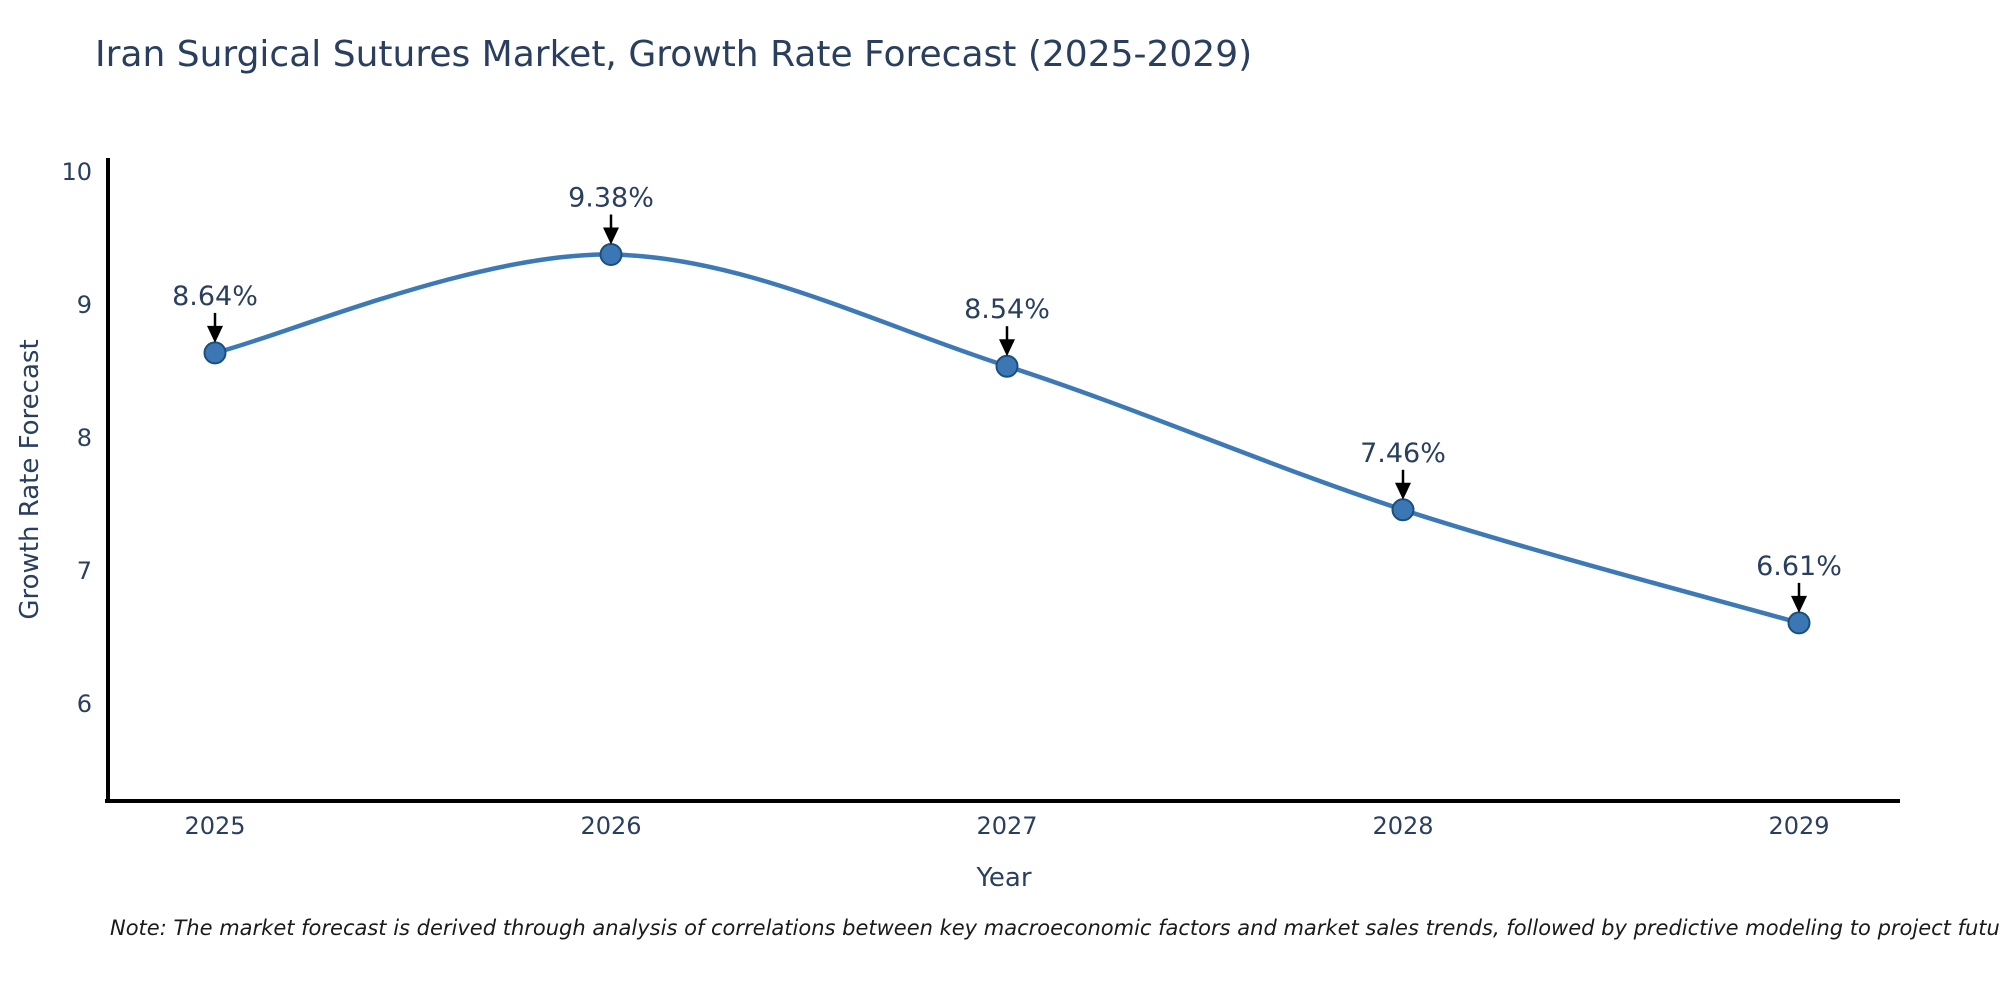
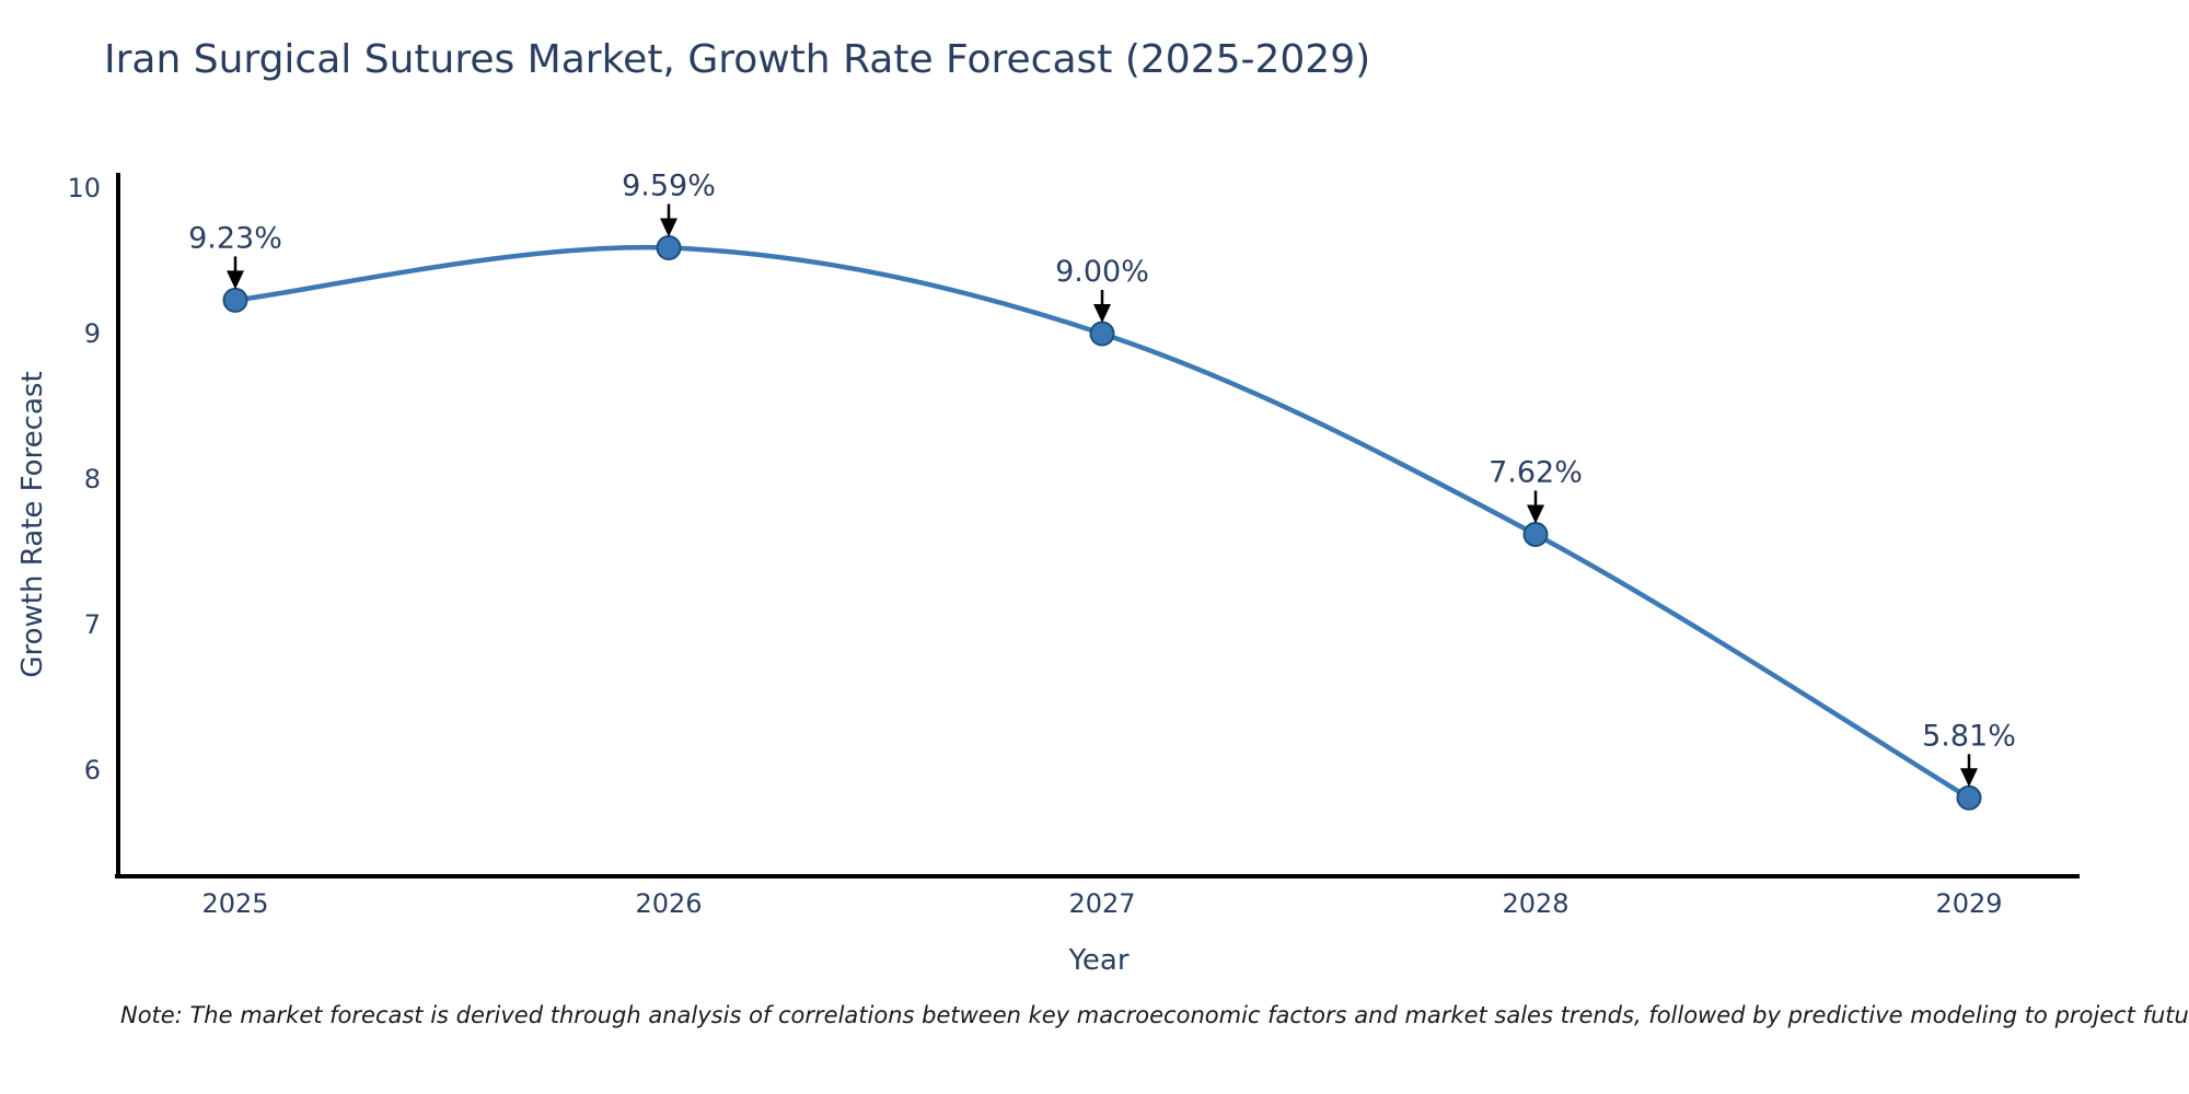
2025: 8.64% -> 9.23%
2026: 9.38% -> 9.59%
2027: 8.54% -> 9.00%
2028: 7.46% -> 7.62%
2029: 6.61% -> 5.81%
